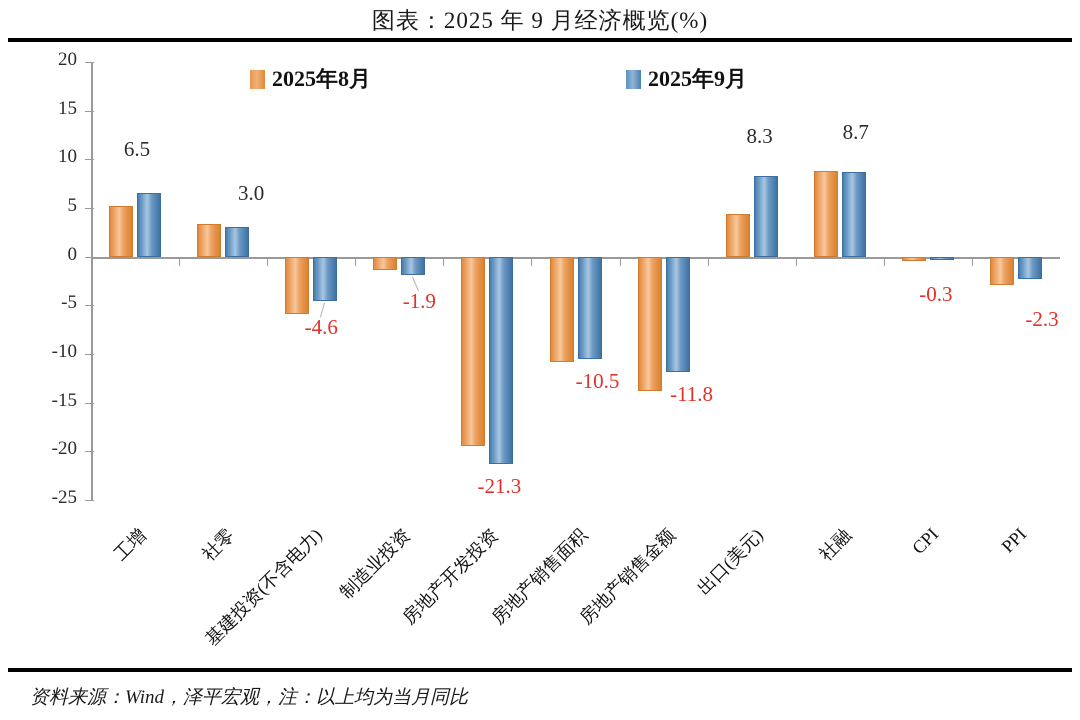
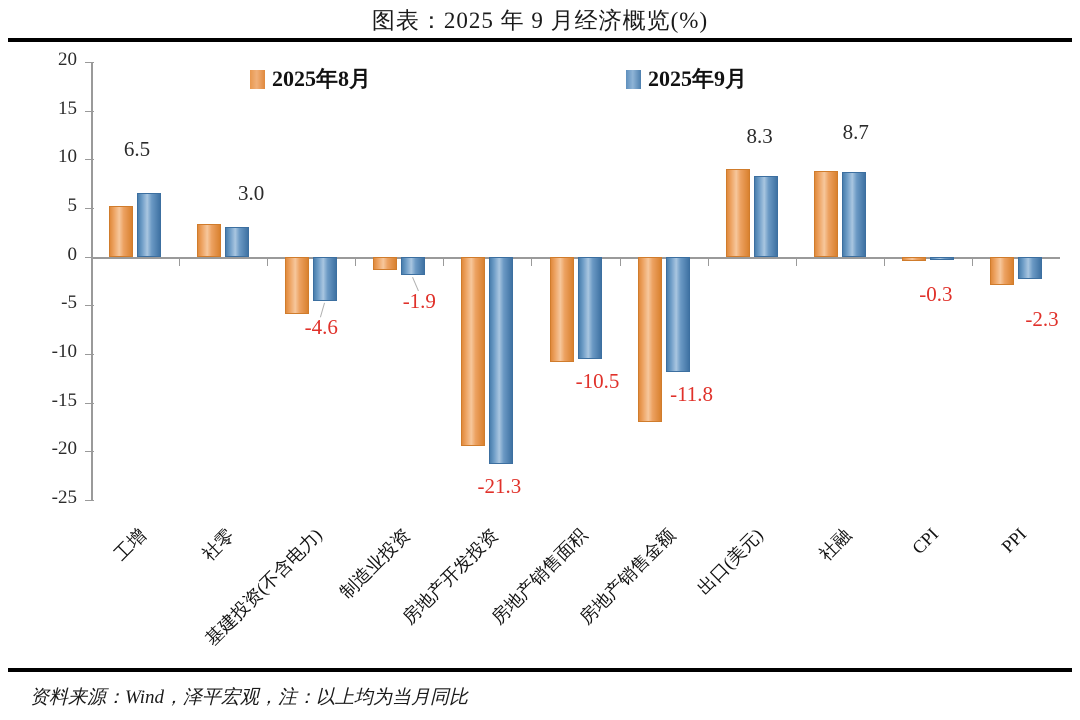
2025年8月/房地产销售金额: -14 -> -17
2025年8月/出口(美元): 4 -> 9
